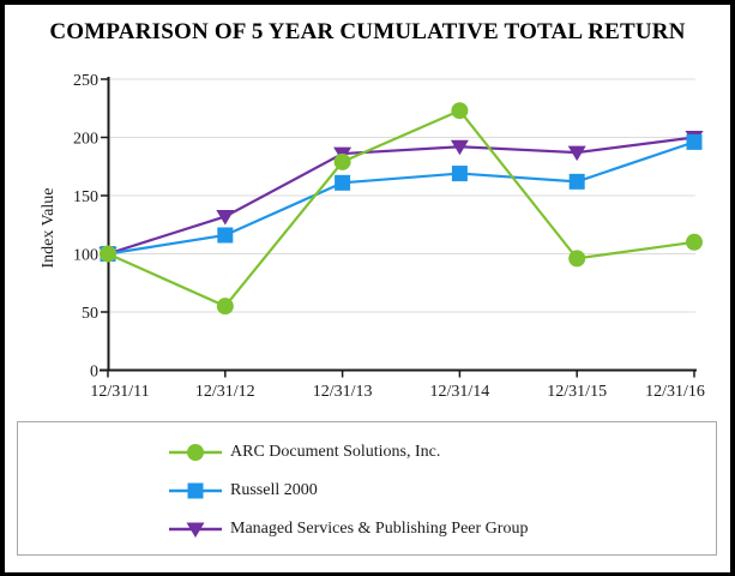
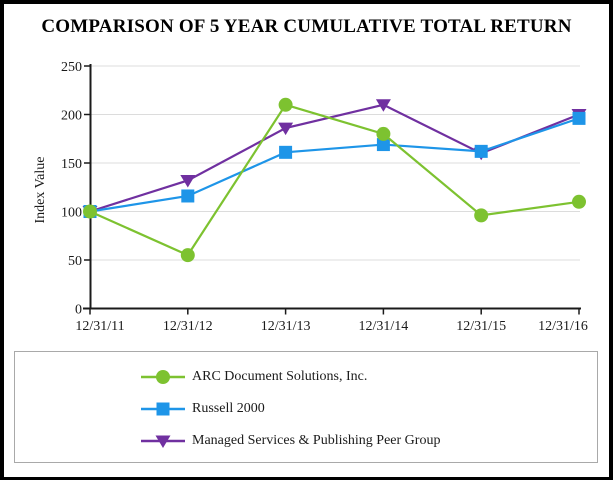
ARC Document Solutions, Inc./12/31/13: 180 -> 210
ARC Document Solutions, Inc./12/31/14: 220 -> 180
Managed Services & Publishing Peer Group/12/31/14: 190 -> 210
Managed Services & Publishing Peer Group/12/31/15: 190 -> 160
